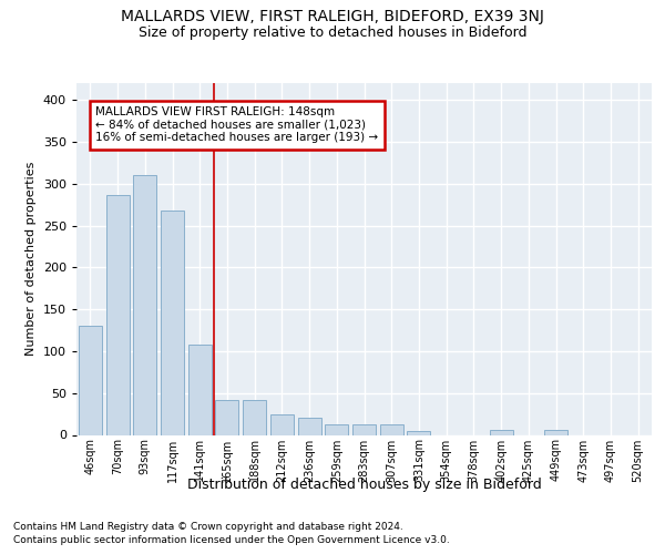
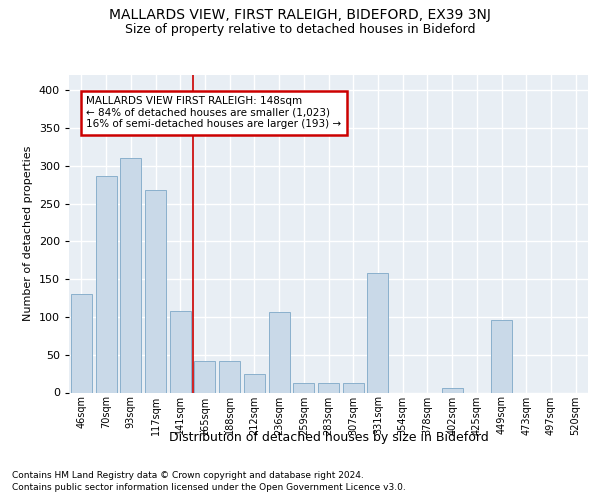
236sqm: 20 -> 106
331sqm: 4 -> 158
449sqm: 6 -> 96
